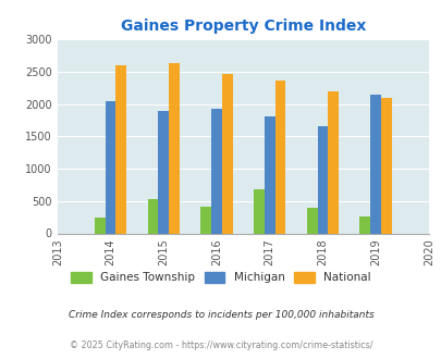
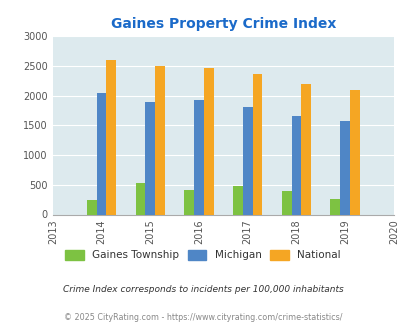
National/2015: 2640 -> 2500
Gaines Township/2017: 680 -> 480
Michigan/2019: 2140 -> 1570
